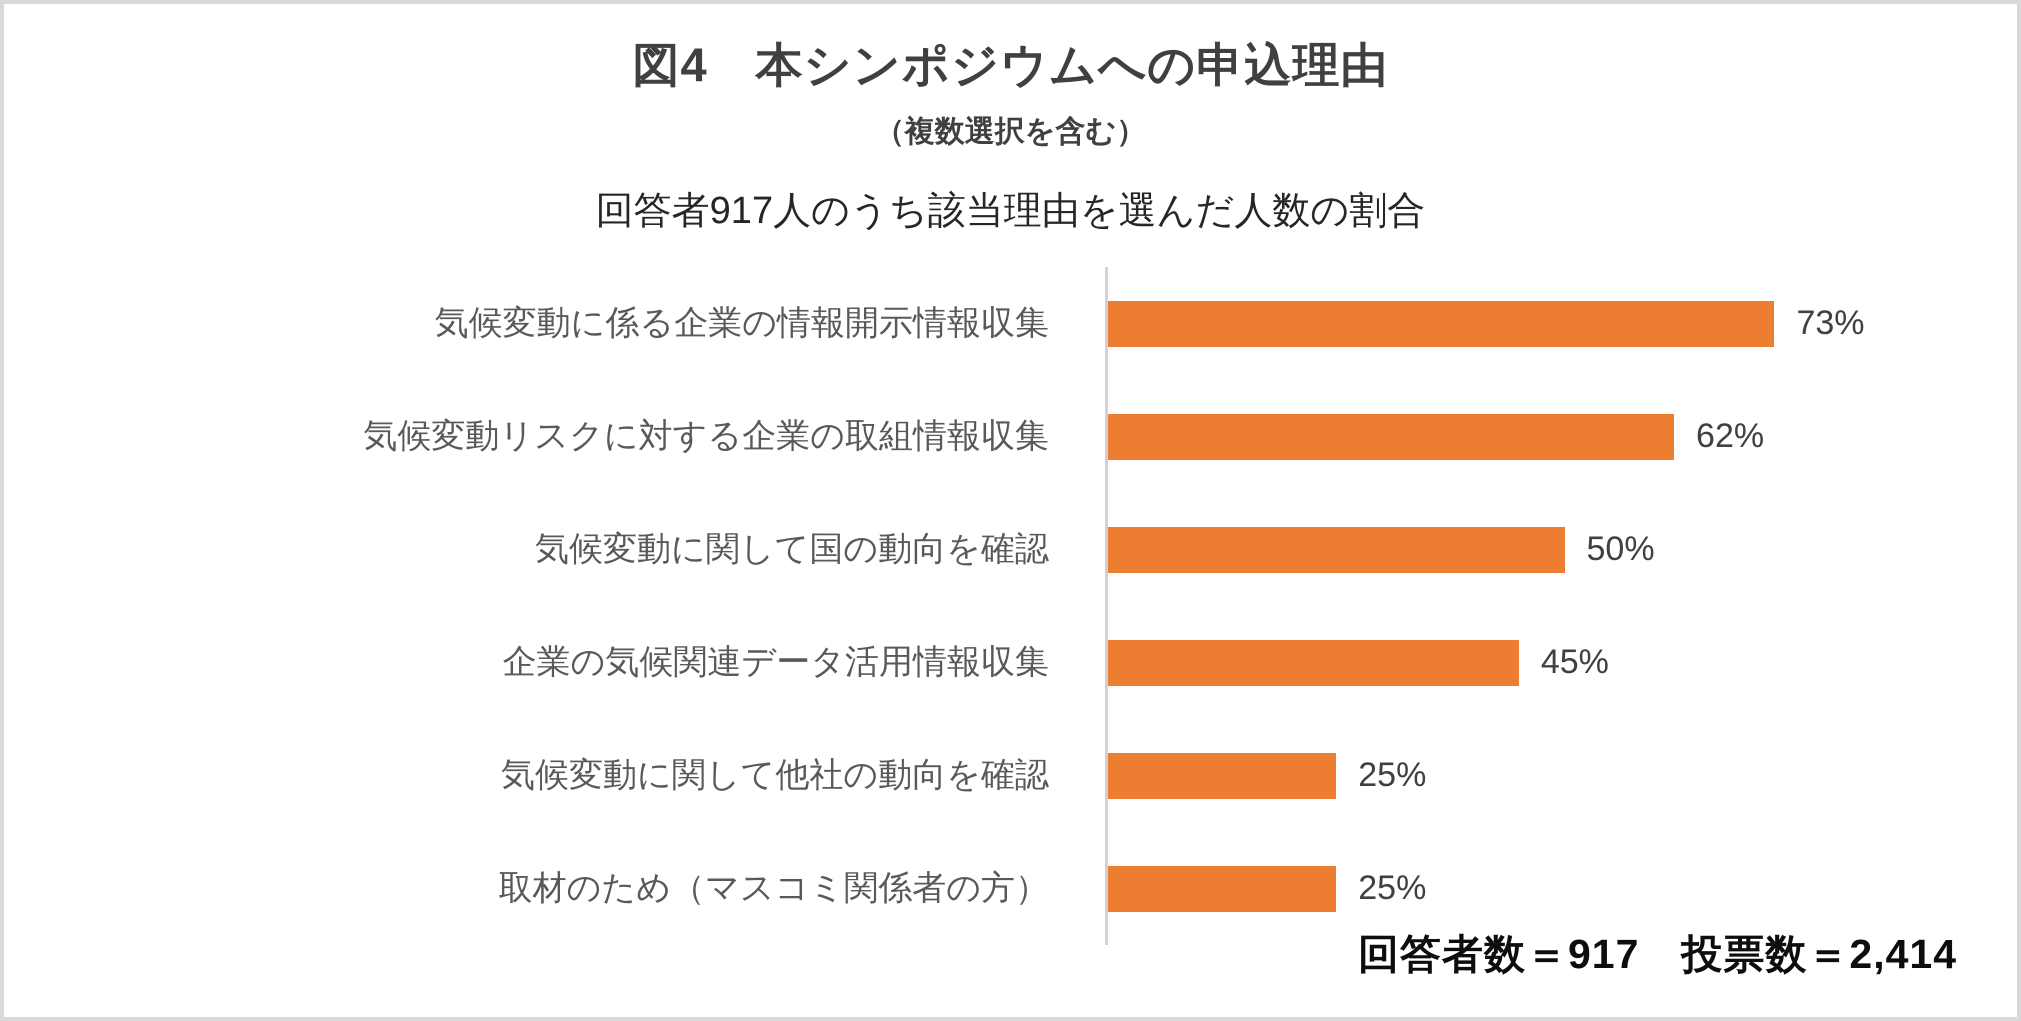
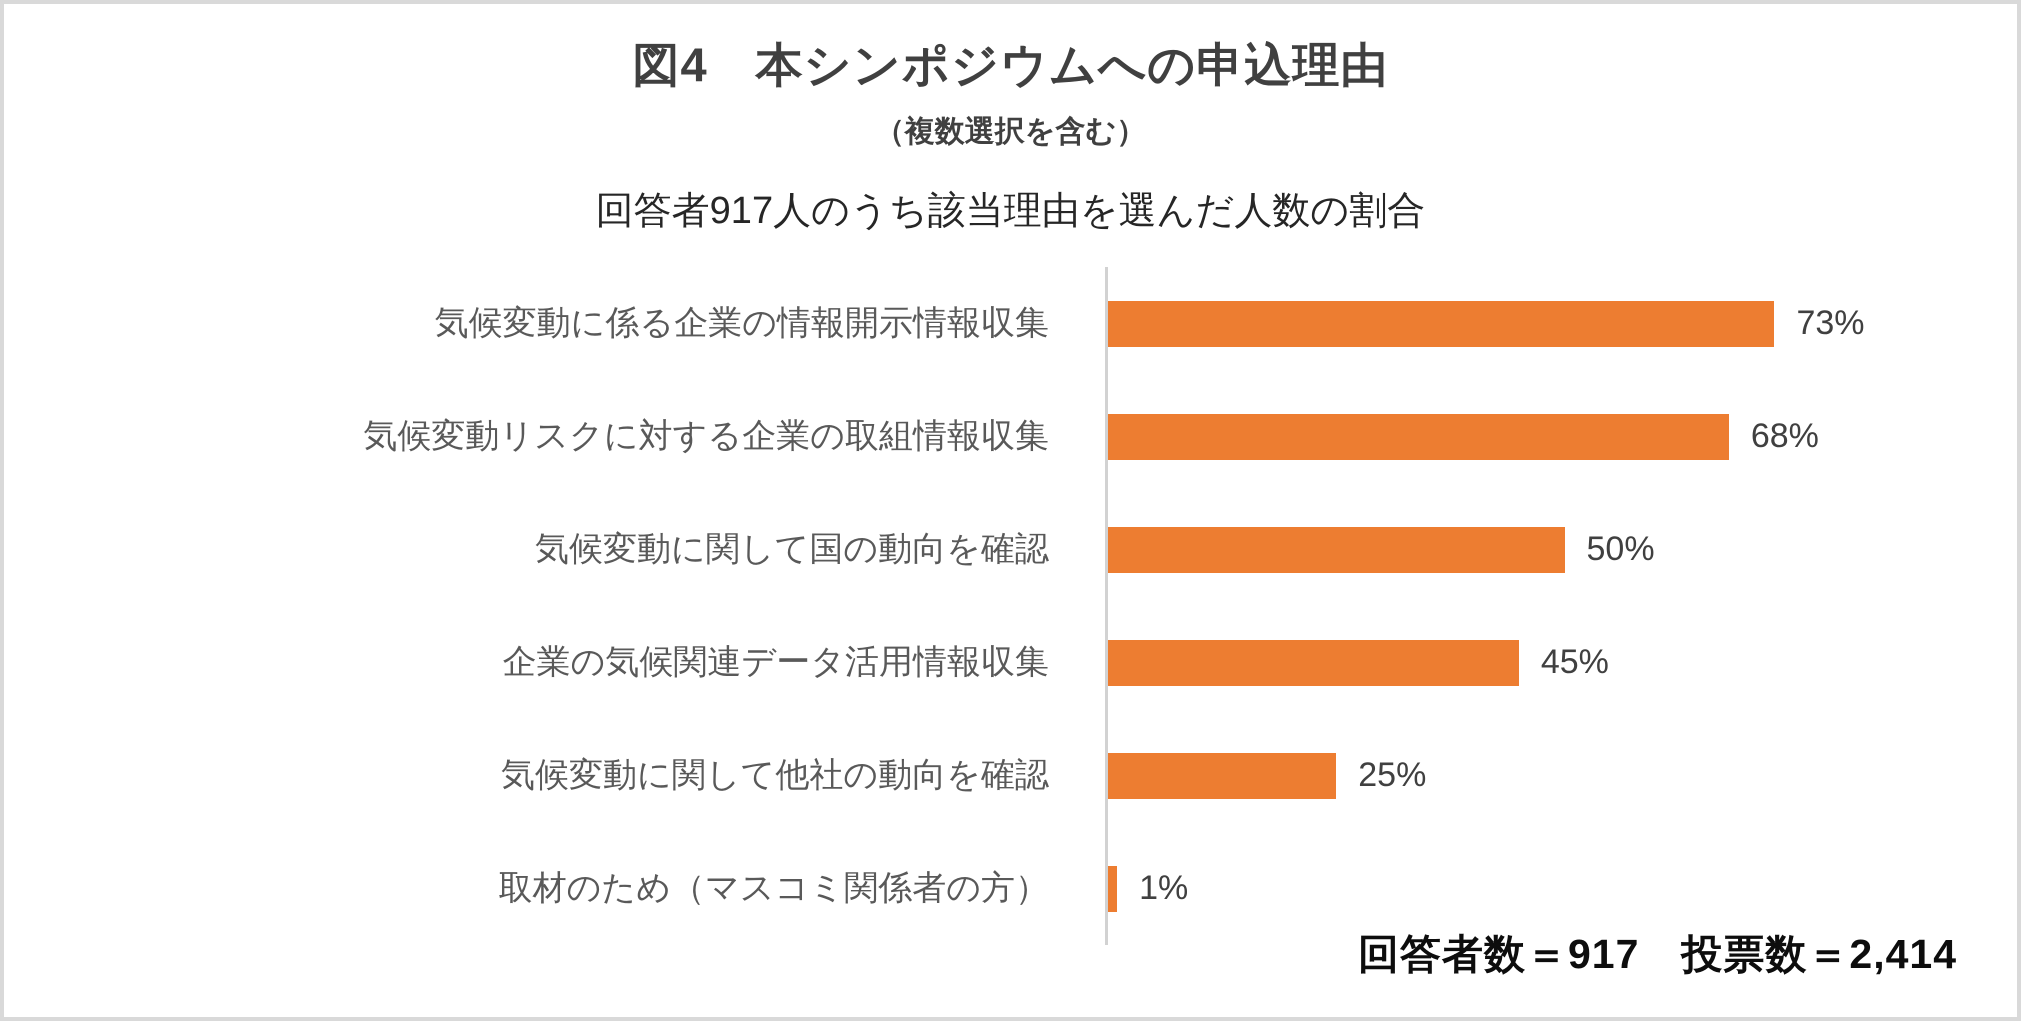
気候変動リスクに対する企業の取組情報収集: 62% -> 68%
取材のため（マスコミ関係者の方）: 25% -> 1%
